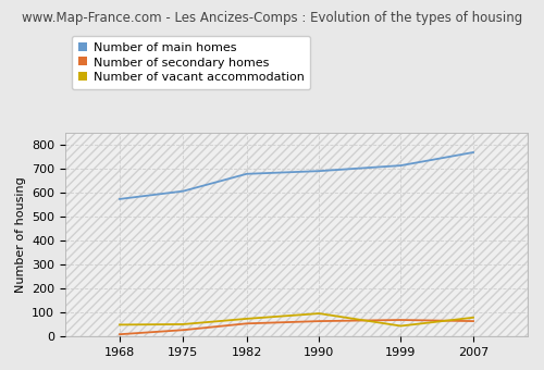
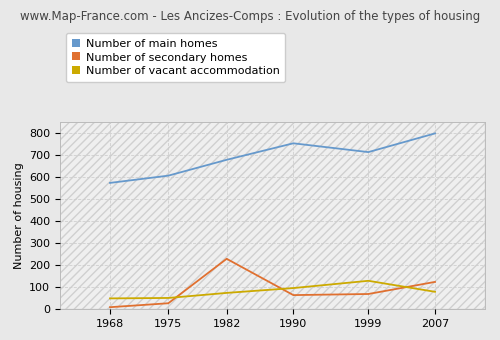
Number of secondary homes/1982: 55 -> 230
Number of main homes/1990: 692 -> 755
Number of vacant accommodation/1999: 45 -> 130
Number of main homes/2007: 770 -> 800
Number of secondary homes/2007: 65 -> 125
